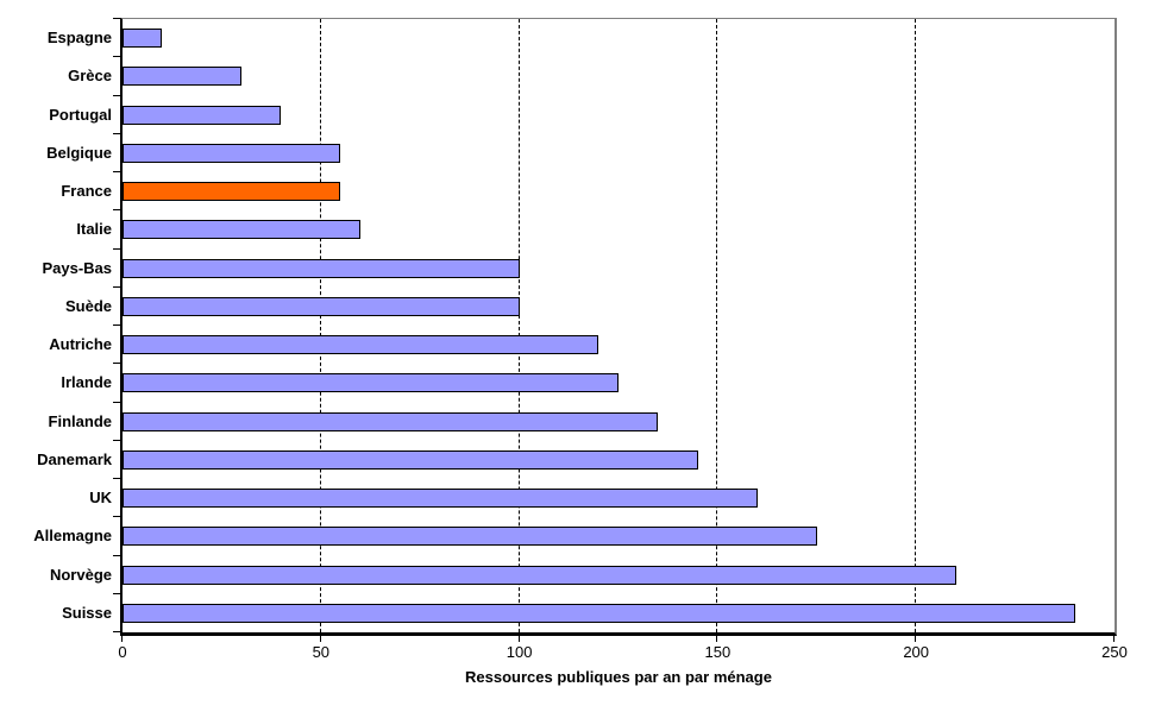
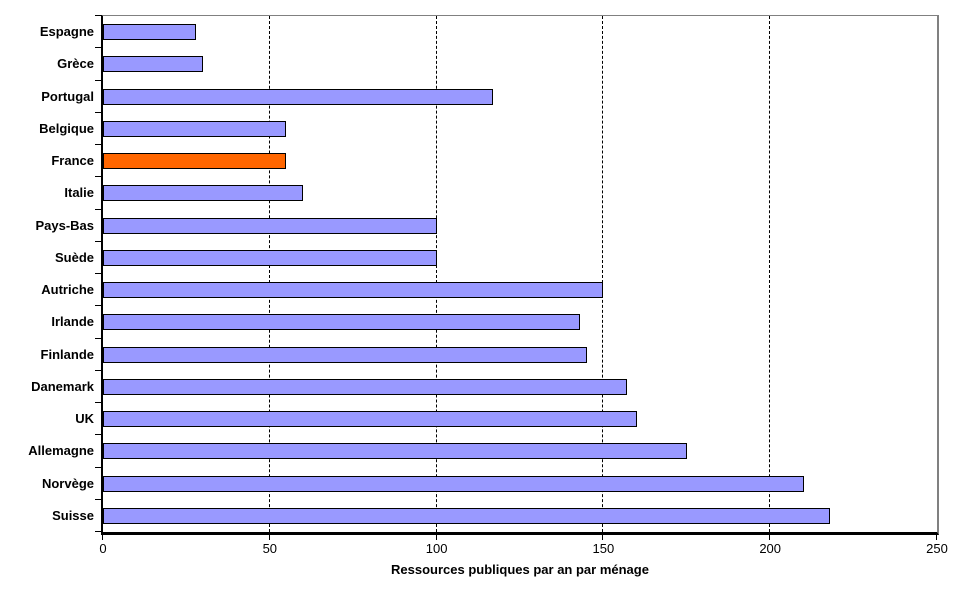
Espagne: 10 -> 28
Portugal: 40 -> 117
Autriche: 120 -> 150
Irlande: 125 -> 143
Finlande: 135 -> 145
Danemark: 145 -> 157
Suisse: 240 -> 218
